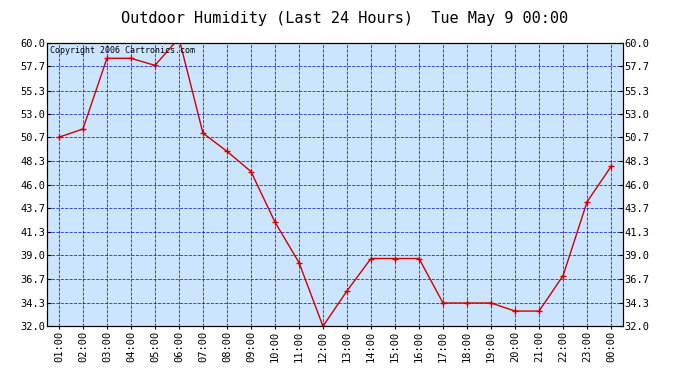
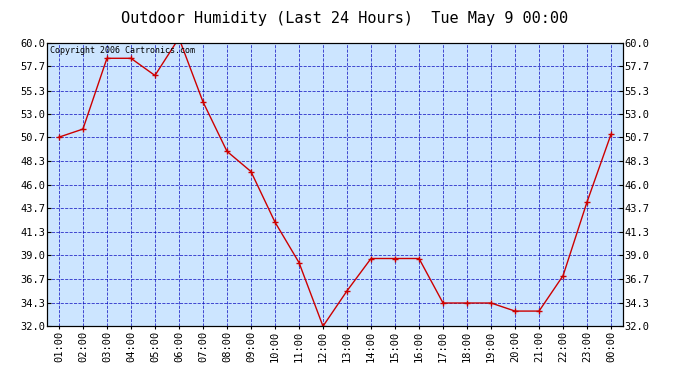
05:00: 57.8 -> 56.8
07:00: 51.1 -> 54.2
00:00: 47.8 -> 51.0
